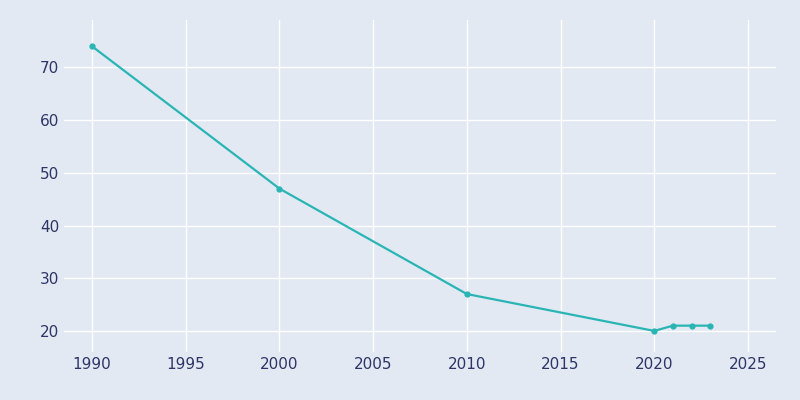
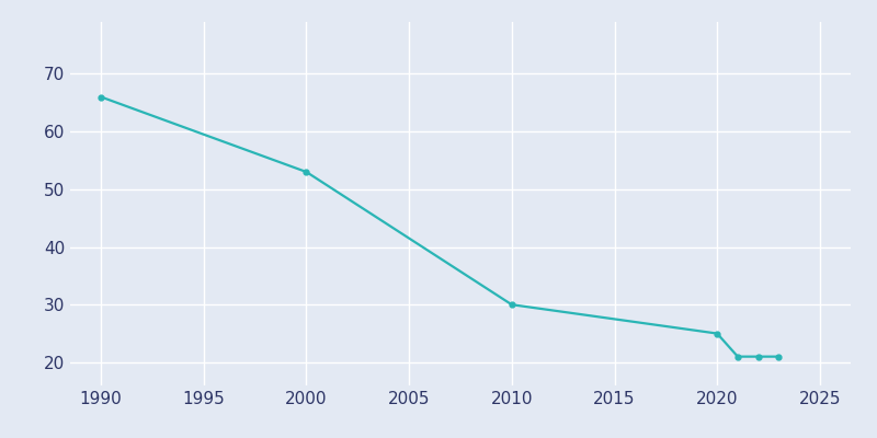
1990: 74 -> 66
2000: 47 -> 53
2010: 27 -> 30
2020: 20 -> 25
